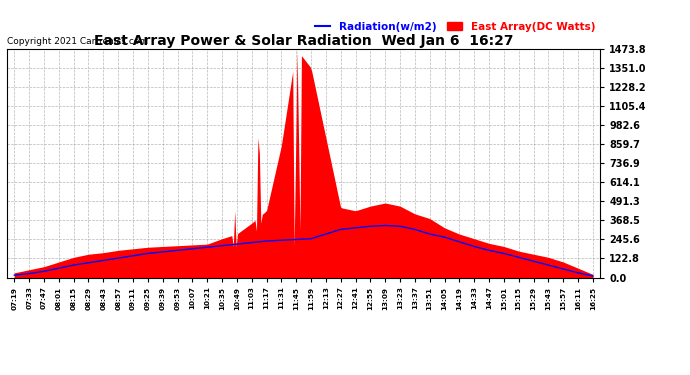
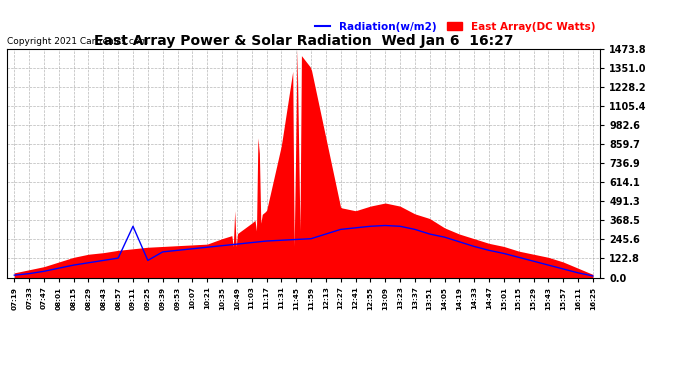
Radiation(w/m2)/09:11: 140 -> 330
Radiation(w/m2)/09:25: 160 -> 110
